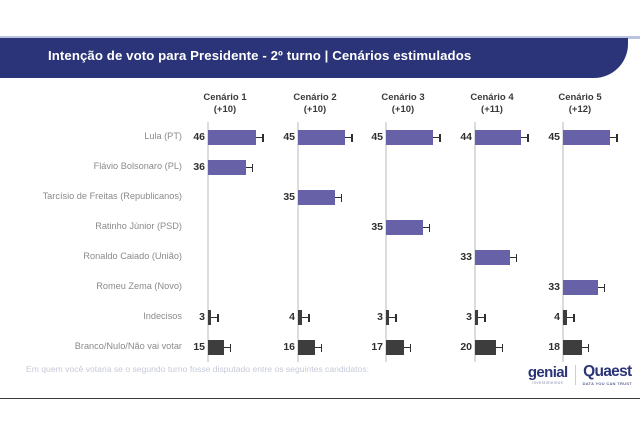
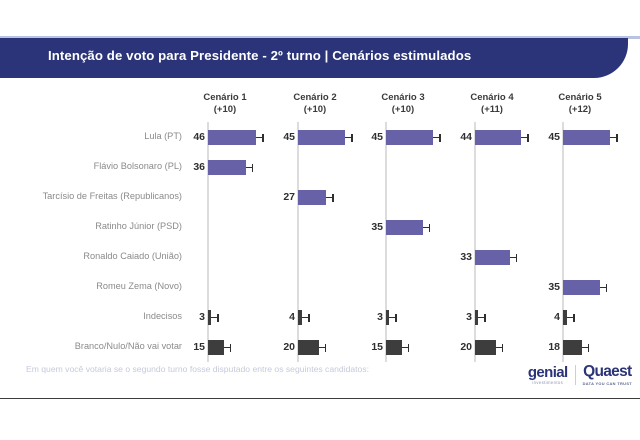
Cenário 2/Tarcísio de Freitas (Republicanos): 35 -> 27
Cenário 5/Romeu Zema (Novo): 33 -> 35
Cenário 2/Branco/Nulo/Não vai votar: 16 -> 20
Cenário 3/Branco/Nulo/Não vai votar: 17 -> 15
